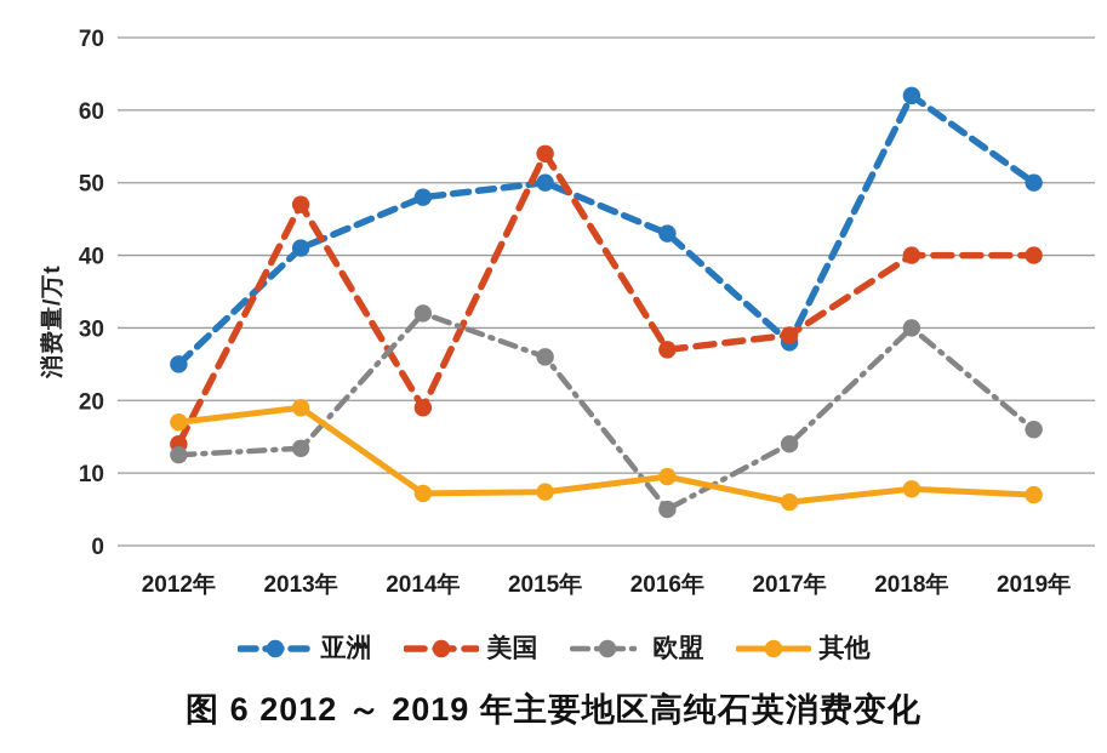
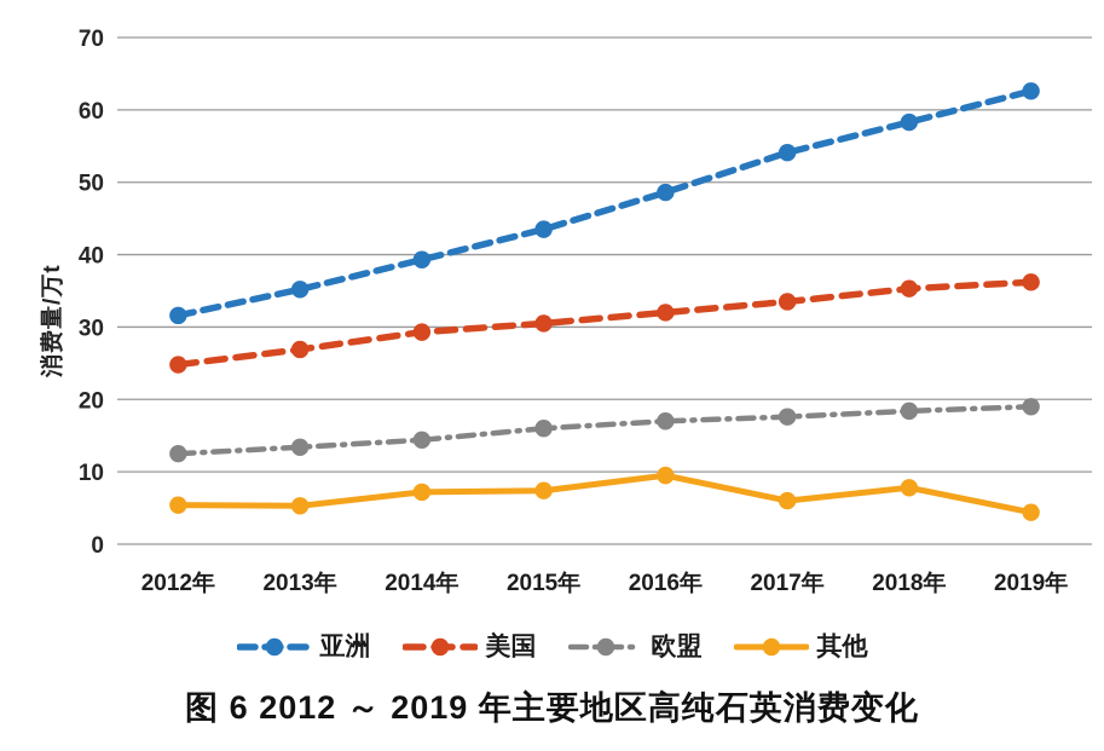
亚洲/2012年: 25 -> 32
美国/2012年: 14 -> 25
其他/2012年: 17 -> 5
亚洲/2013年: 41 -> 35
美国/2013年: 47 -> 27
其他/2013年: 19 -> 5
亚洲/2014年: 48 -> 39
美国/2014年: 19 -> 29
欧盟/2014年: 32 -> 14
亚洲/2015年: 50 -> 44
美国/2015年: 54 -> 30
欧盟/2015年: 26 -> 16
亚洲/2016年: 43 -> 49
美国/2016年: 27 -> 32
欧盟/2016年: 5 -> 17
亚洲/2017年: 28 -> 54
美国/2017年: 29 -> 34
欧盟/2017年: 14 -> 18
亚洲/2018年: 62 -> 58
美国/2018年: 40 -> 35
欧盟/2018年: 30 -> 18
亚洲/2019年: 50 -> 63
美国/2019年: 40 -> 36
欧盟/2019年: 16 -> 19
其他/2019年: 7 -> 4
